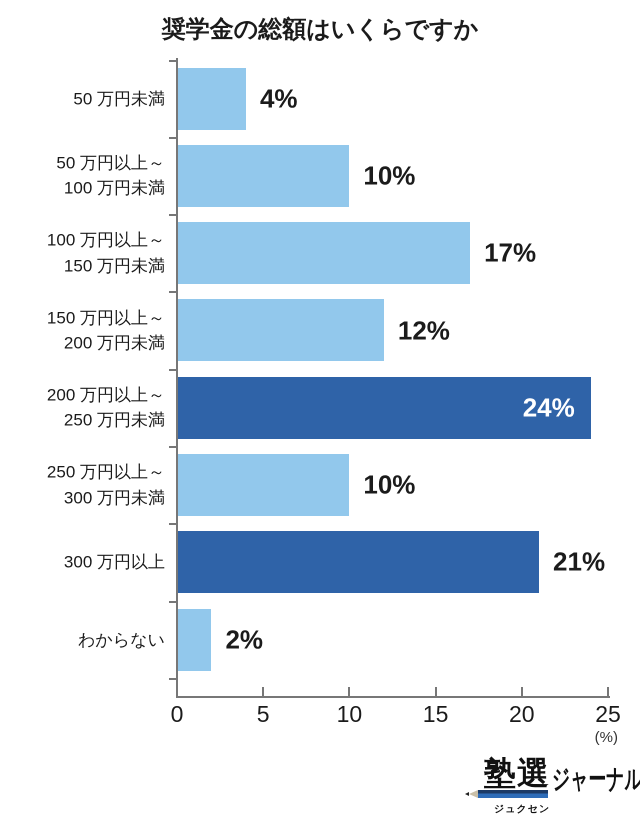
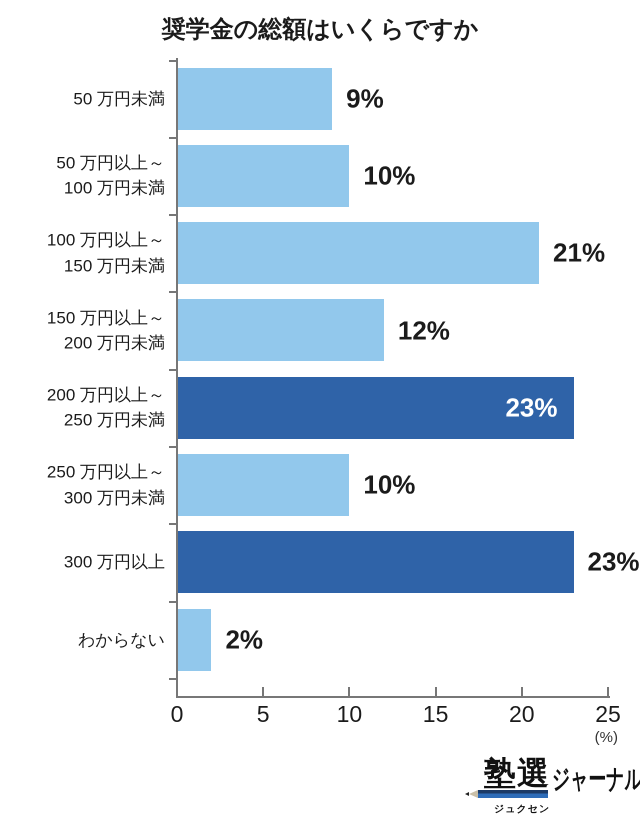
50 万円未満: 4% -> 9%
100 万円以上～ 150 万円未満: 17% -> 21%
200 万円以上～ 250 万円未満: 24% -> 23%
300 万円以上: 21% -> 23%
